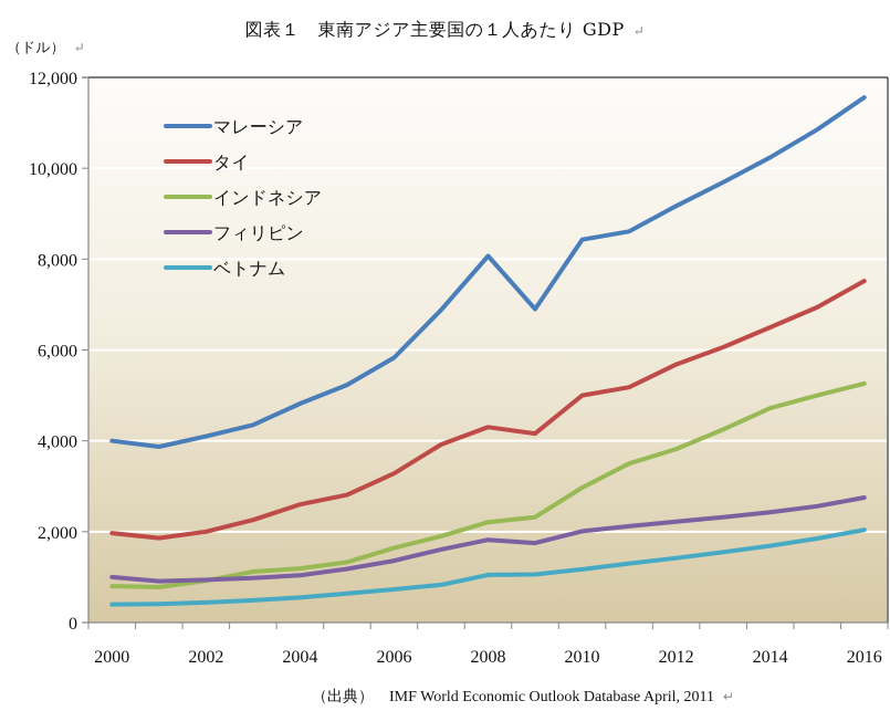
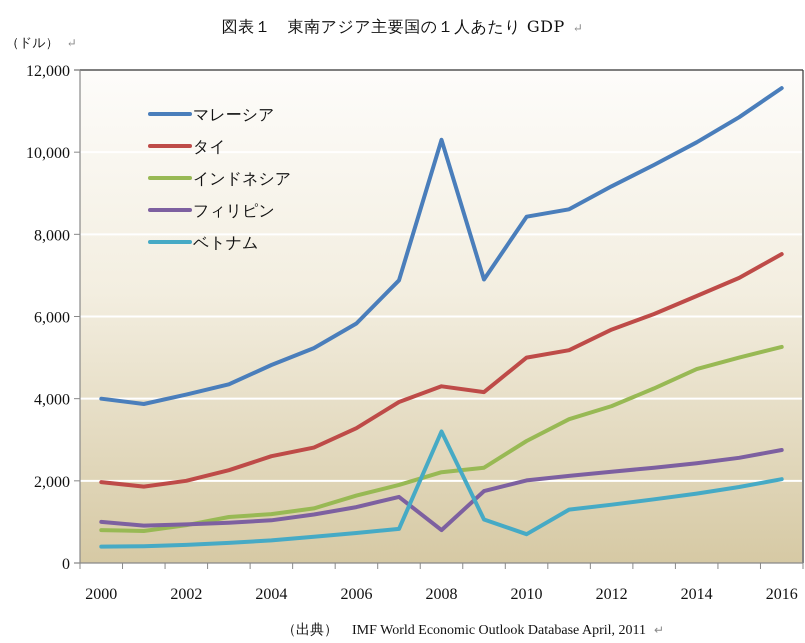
マレーシア/2008: 8100 -> 10300
フィリピン/2008: 1800 -> 800
ベトナム/2008: 1000 -> 3200
ベトナム/2010: 1200 -> 700
